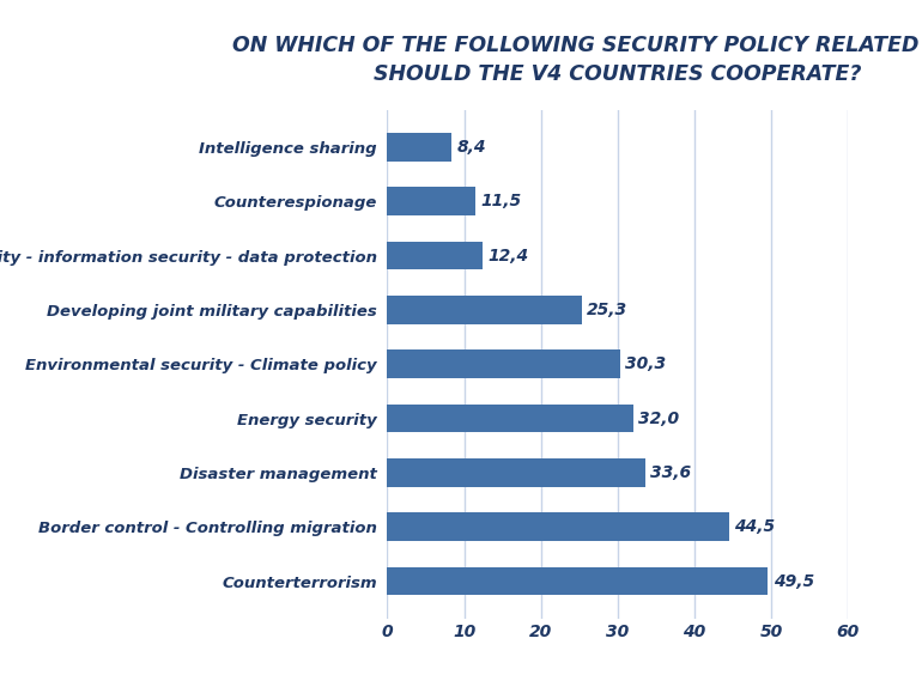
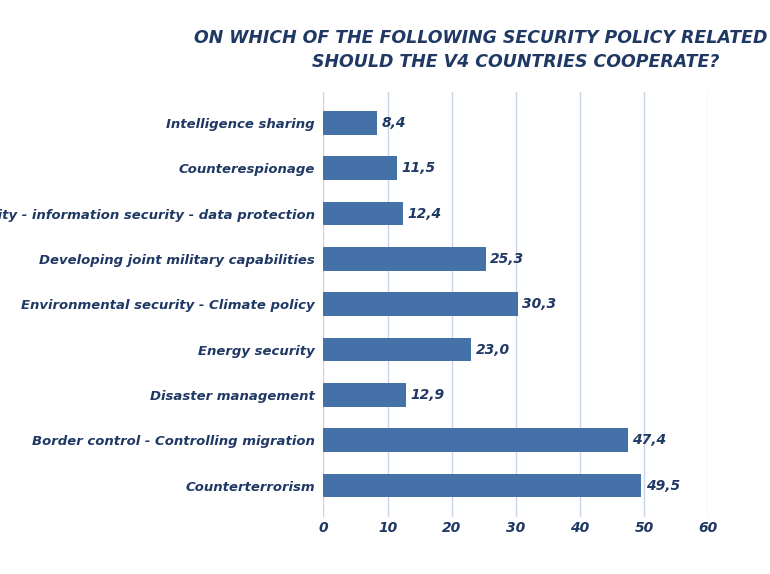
Energy security: 32,0 -> 23,0
Disaster management: 33,6 -> 12,9
Border control - Controlling migration: 44,5 -> 47,4
